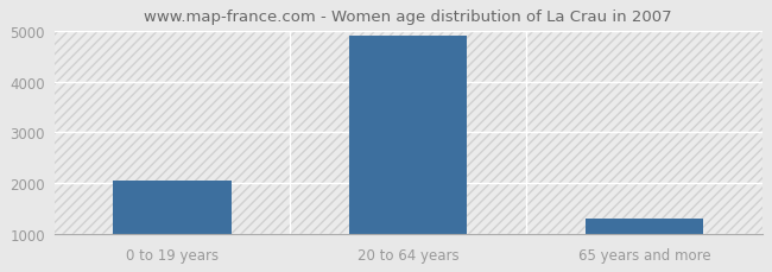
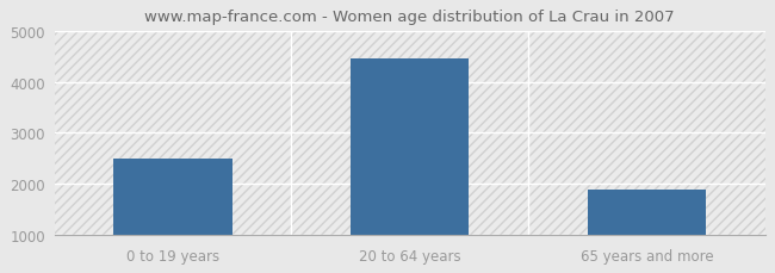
0 to 19 years: 2050 -> 2500
20 to 64 years: 4900 -> 4450
65 years and more: 1320 -> 1900
